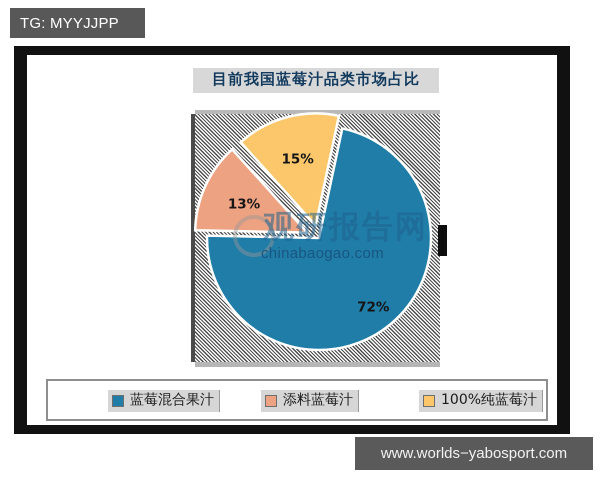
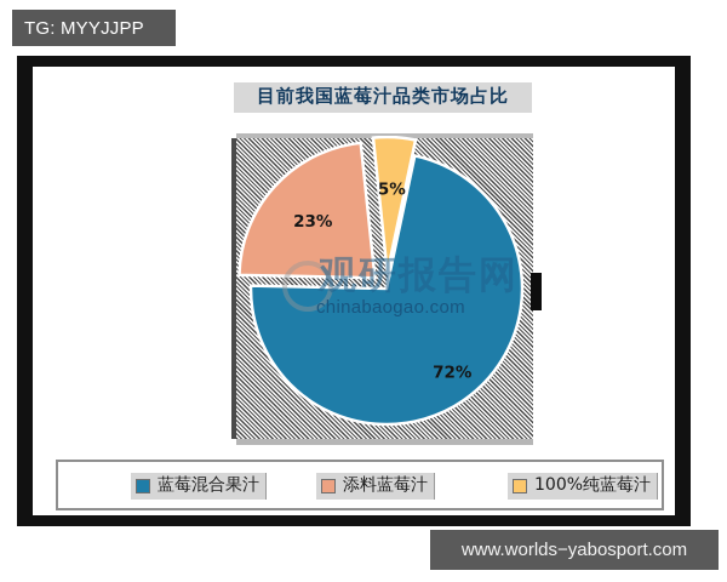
添料蓝莓汁: 13% -> 23%
100%纯蓝莓汁: 15% -> 5%
